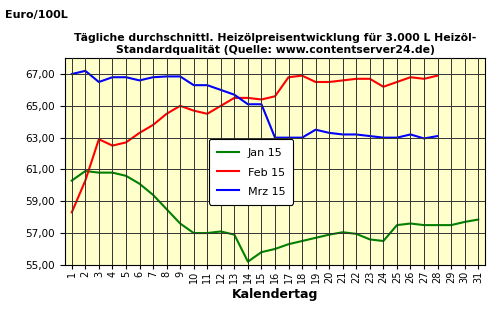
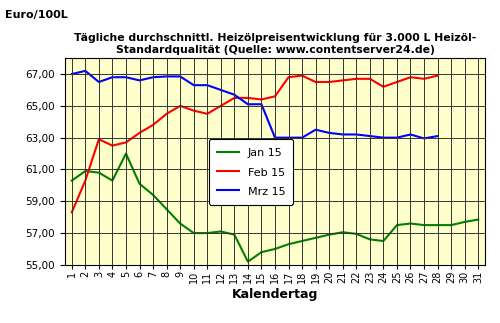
Jan 15/4: 60,8 -> 60,3
Jan 15/5: 60,6 -> 62,0
